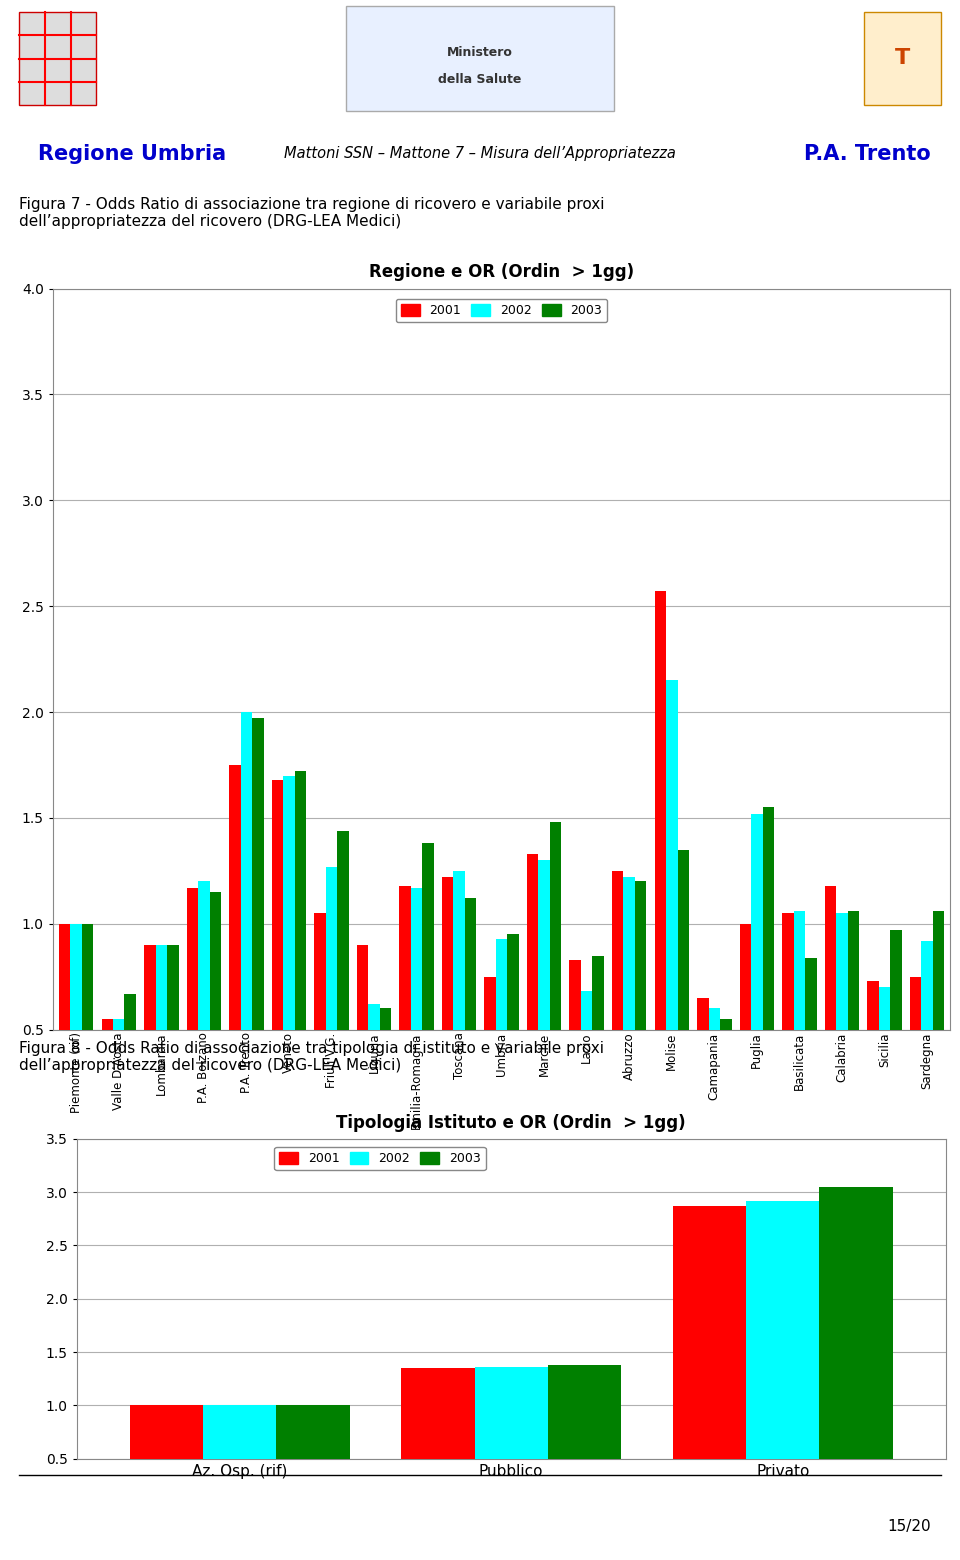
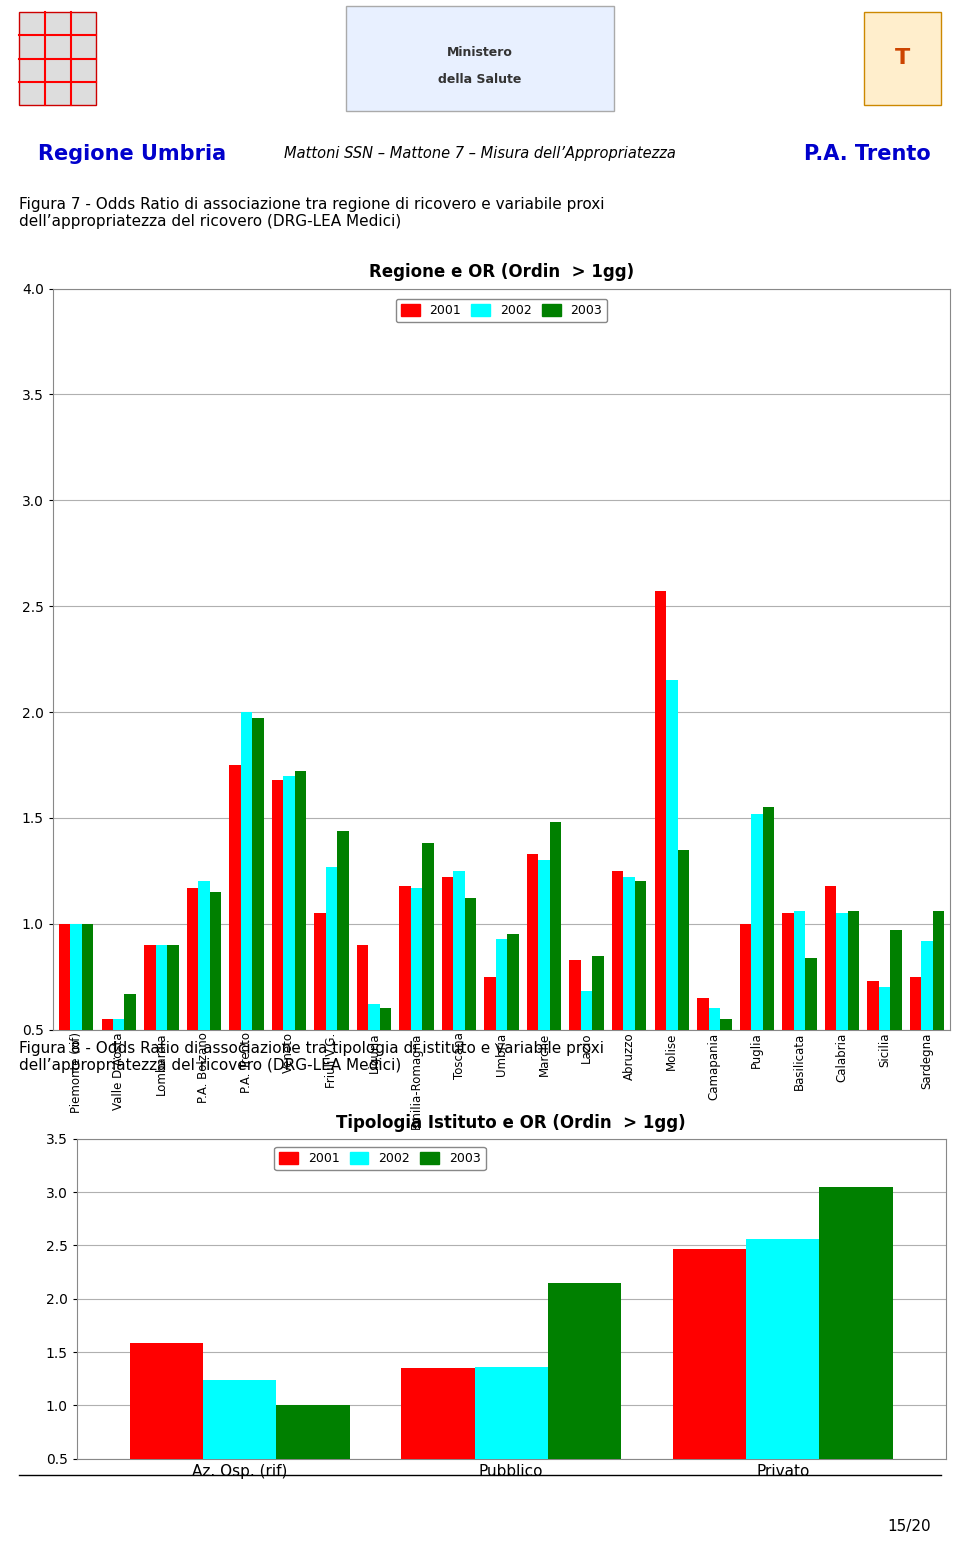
Tipologia Istituto e OR (Ordin > 1gg)/2001/Az. Osp. (rif): 1.00 -> 1.58
Tipologia Istituto e OR (Ordin > 1gg)/2002/Az. Osp. (rif): 1.00 -> 1.24
Tipologia Istituto e OR (Ordin > 1gg)/2003/Pubblico: 1.38 -> 2.15
Tipologia Istituto e OR (Ordin > 1gg)/2001/Privato: 2.87 -> 2.47
Tipologia Istituto e OR (Ordin > 1gg)/2002/Privato: 2.92 -> 2.56
